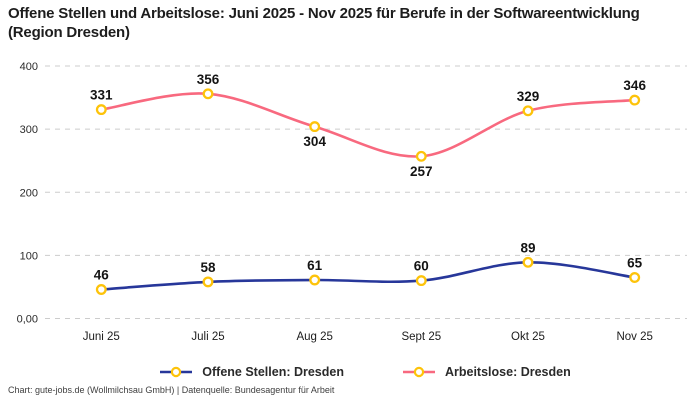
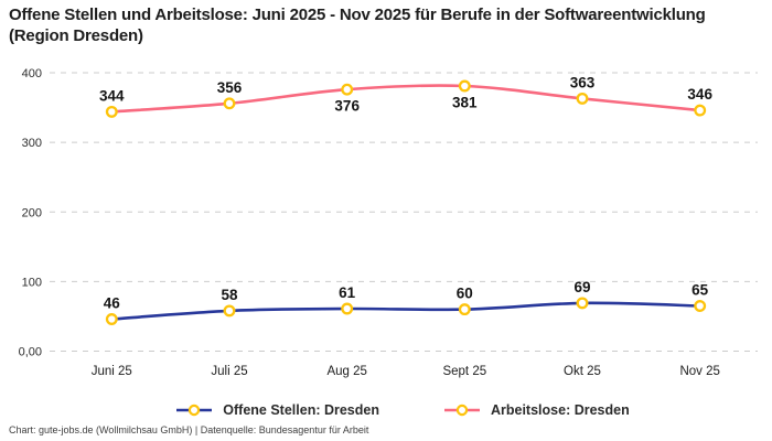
Arbeitslose: Dresden/Juni 25: 331 -> 344
Arbeitslose: Dresden/Aug 25: 304 -> 376
Arbeitslose: Dresden/Sept 25: 257 -> 381
Offene Stellen: Dresden/Okt 25: 89 -> 69
Arbeitslose: Dresden/Okt 25: 329 -> 363
